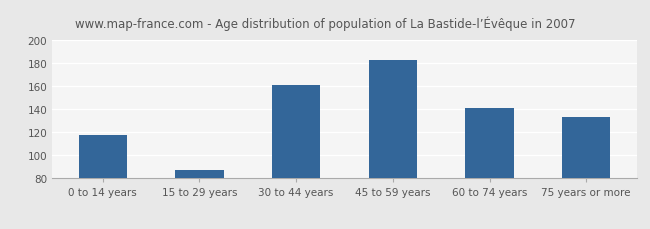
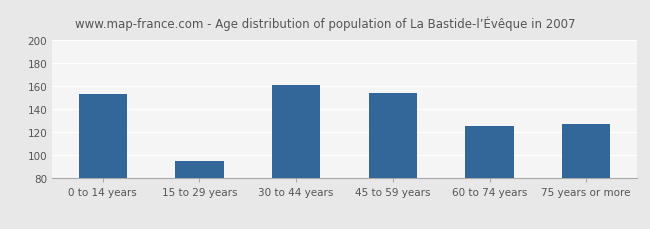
0 to 14 years: 118 -> 153
15 to 29 years: 87 -> 95
45 to 59 years: 183 -> 154
60 to 74 years: 141 -> 126
75 years or more: 133 -> 127
